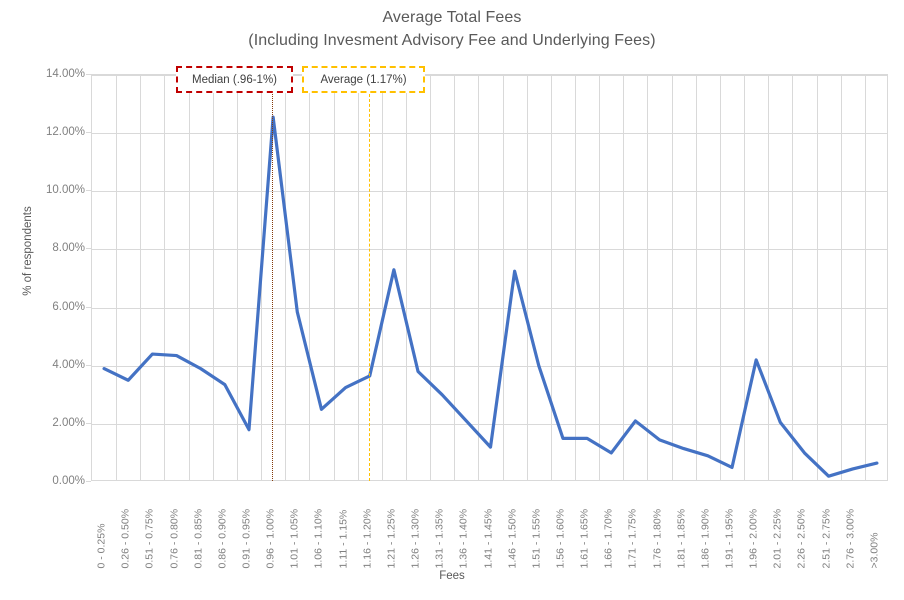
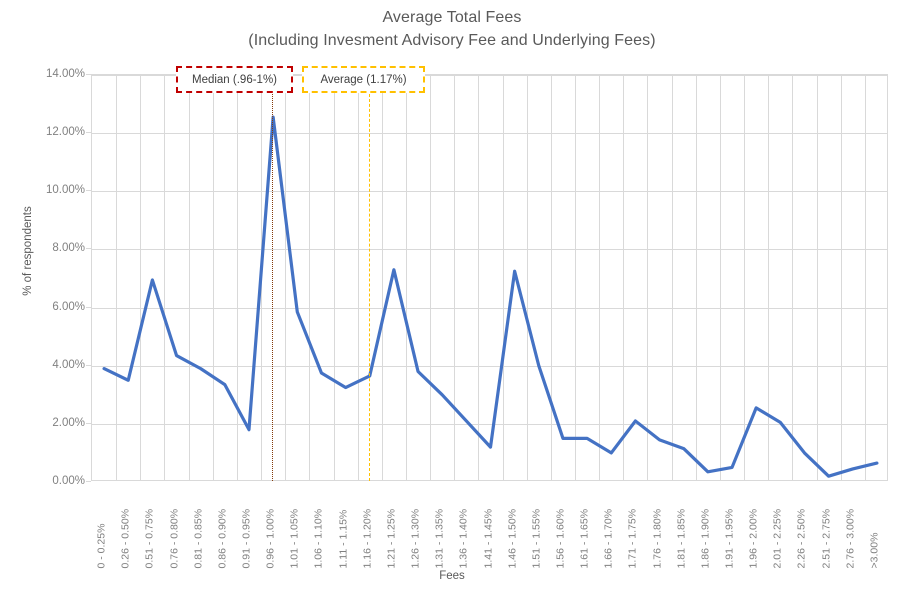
0.51 - 0.75%: 4.4% -> 7.0%
1.06 - 1.10%: 2.5% -> 3.8%
1.86 - 1.90%: 0.9% -> 0.3%
1.96 - 2.00%: 4.2% -> 2.5%
